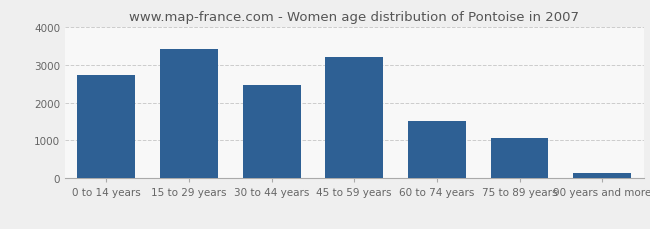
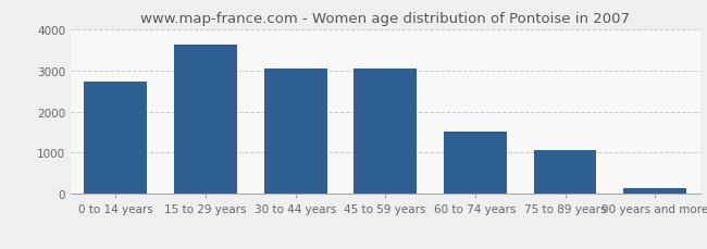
15 to 29 years: 3400 -> 3610
30 to 44 years: 2450 -> 3040
45 to 59 years: 3200 -> 3040
